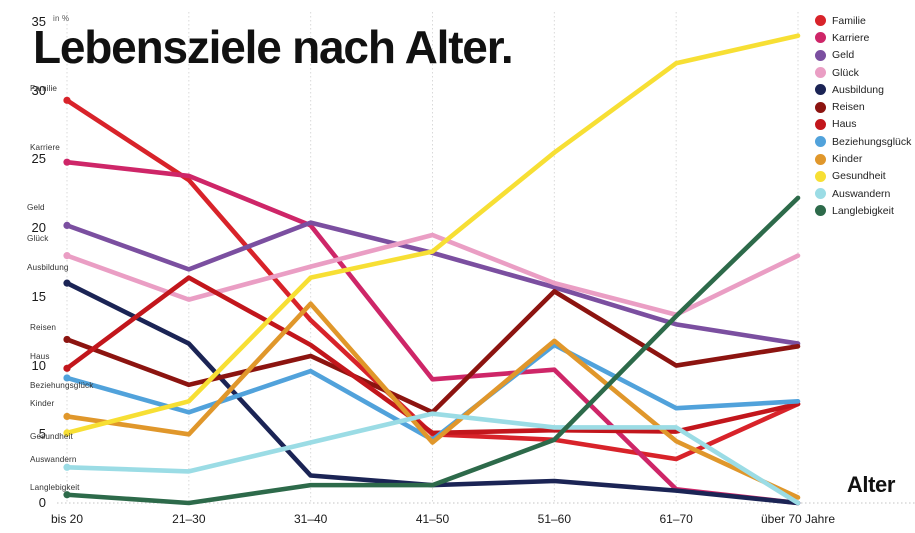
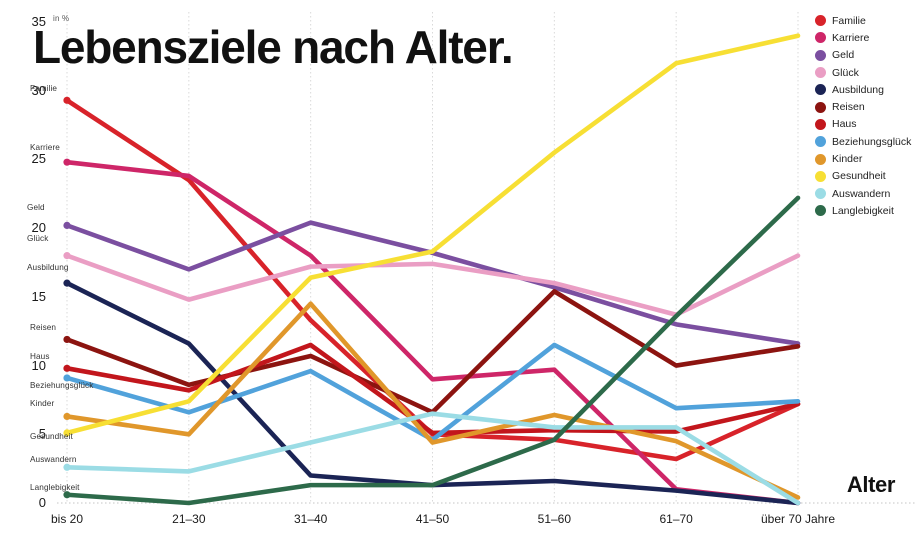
Haus/21–30: 16.4 -> 8.2
Karriere/31–40: 20.2 -> 18.0
Glück/41–50: 19.5 -> 17.4
Kinder/51–60: 11.8 -> 6.4
